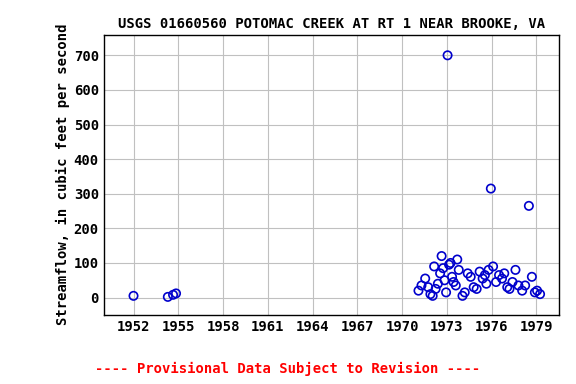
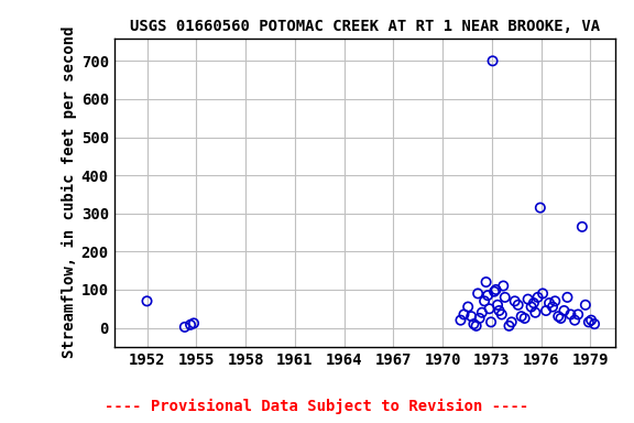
1952: 5 -> 70
